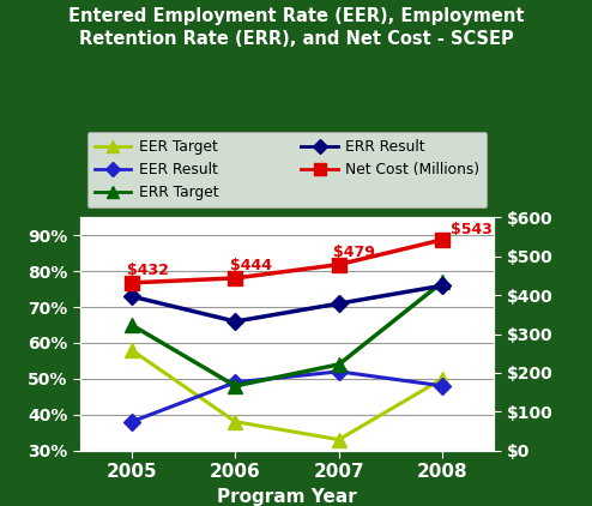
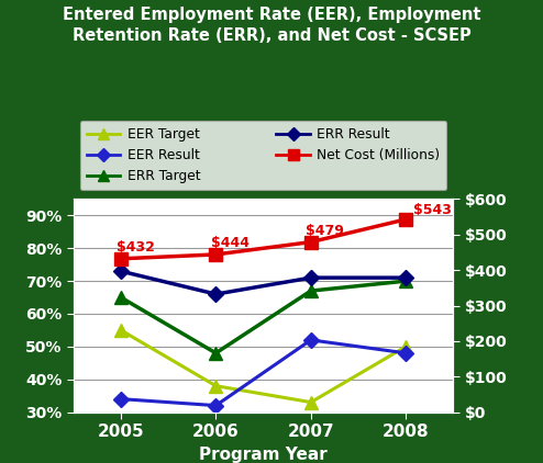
EER Target/2005: 58% -> 55%
EER Result/2005: 38% -> 34%
EER Result/2006: 49% -> 32%
ERR Target/2007: 54% -> 67%
ERR Target/2008: 77% -> 70%
ERR Result/2008: 76% -> 71%
